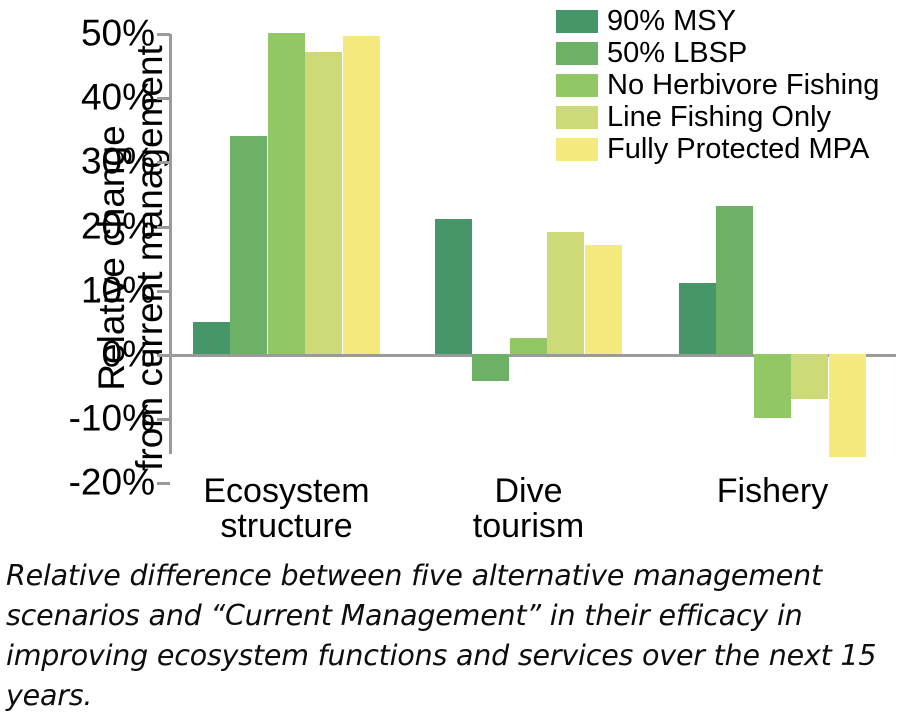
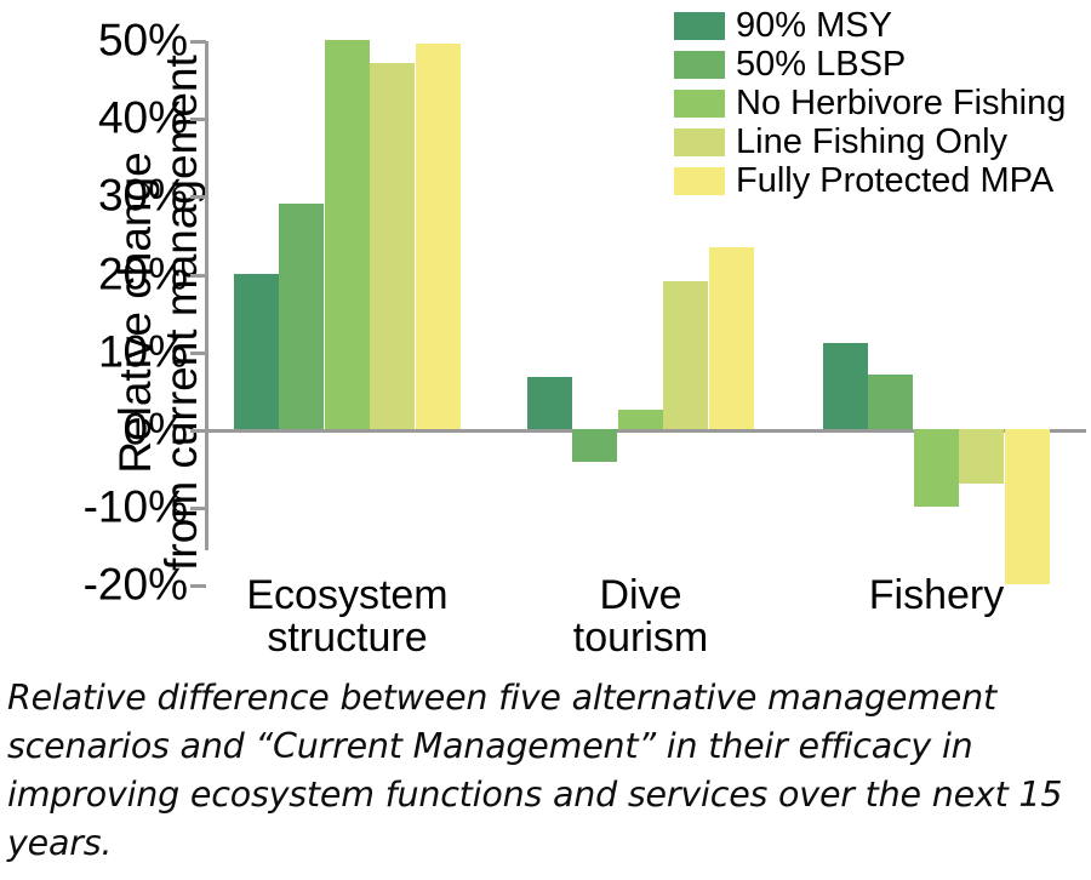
90% MSY/Ecosystem structure: 5% -> 20%
50% LBSP/Ecosystem structure: 34% -> 29%
90% MSY/Dive tourism: 21% -> 7%
Fully Protected MPA/Dive tourism: 17% -> 23%
50% LBSP/Fishery: 23% -> 7%
Fully Protected MPA/Fishery: -16% -> -20%
